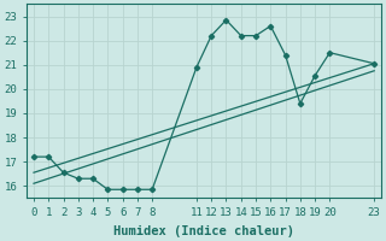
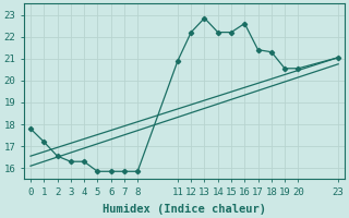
0: 17.20 -> 17.80
18: 19.40 -> 21.30
20: 21.50 -> 20.55
